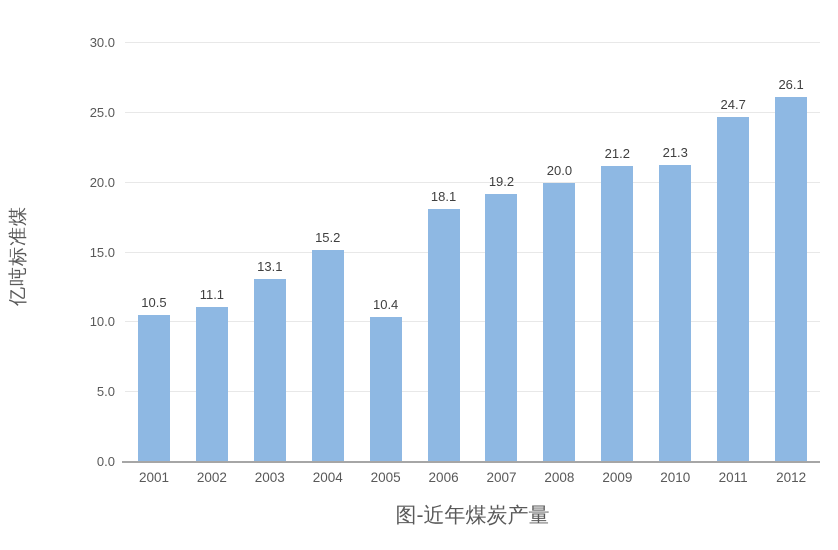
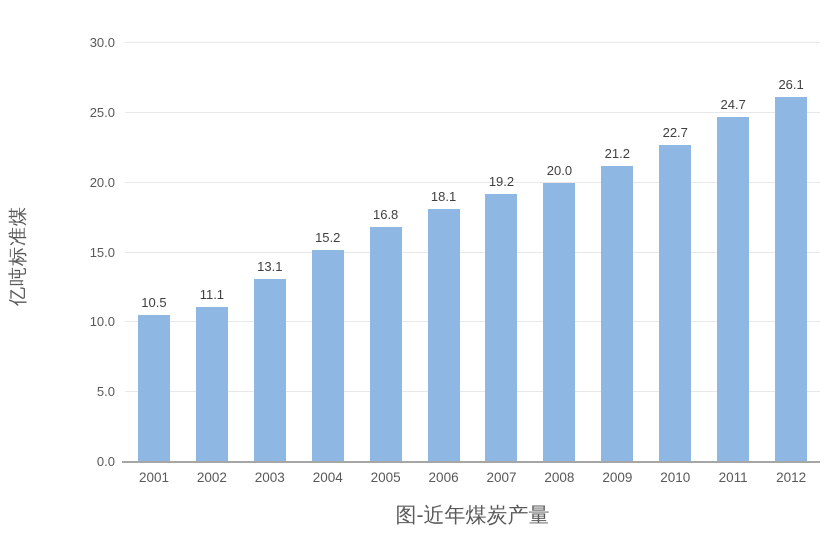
2005: 10.4 -> 16.8
2010: 21.3 -> 22.7
